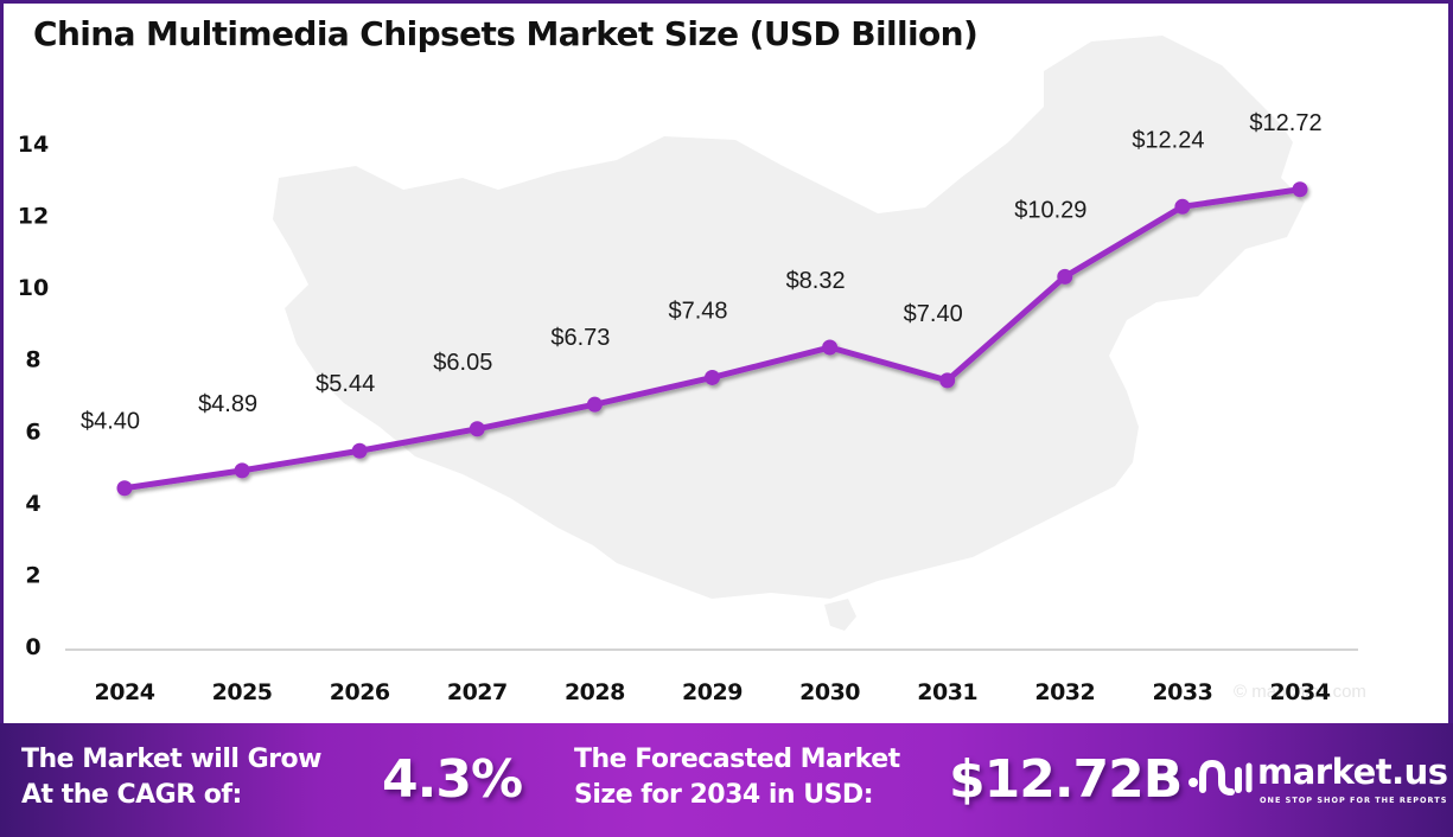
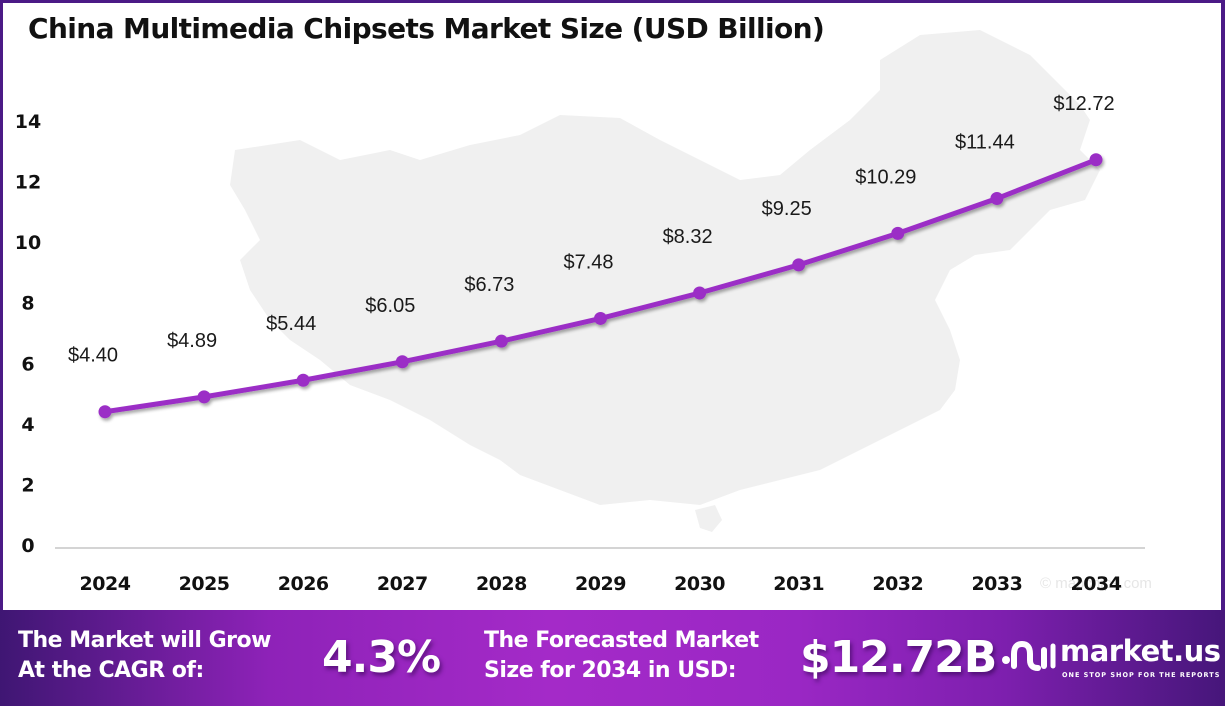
2031: $7.40 -> $9.25
2033: $12.24 -> $11.44
